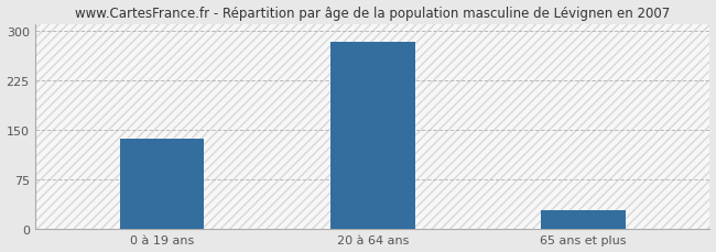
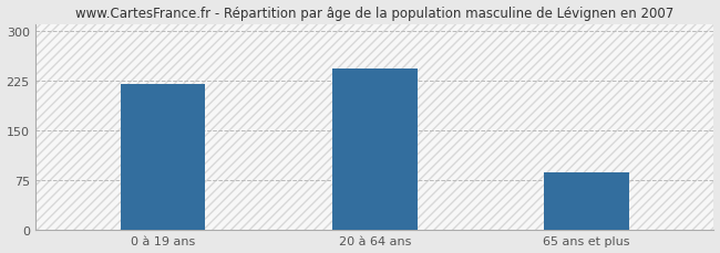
0 à 19 ans: 137 -> 220
20 à 64 ans: 283 -> 242
65 ans et plus: 28 -> 86
